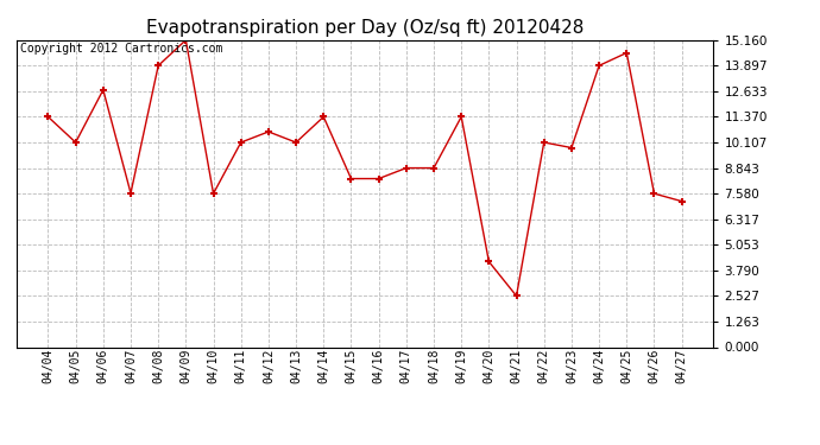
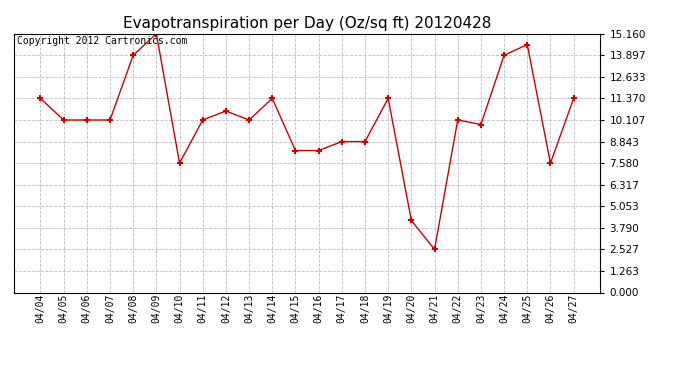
04/06: 12.7 -> 10.1
04/07: 7.6 -> 10.1
04/27: 7.2 -> 11.4
